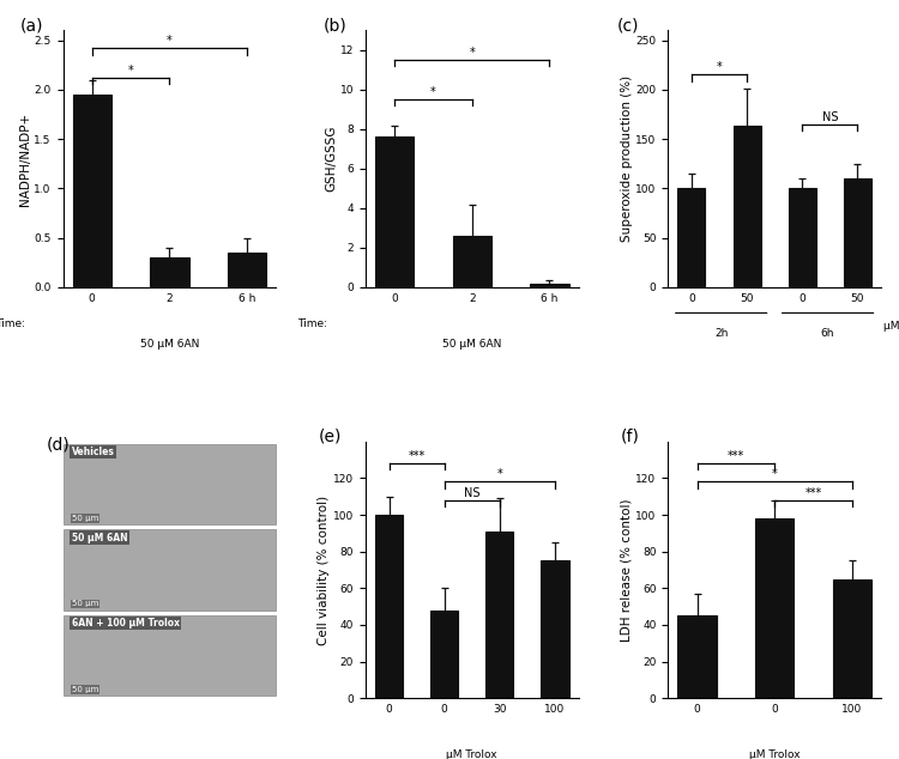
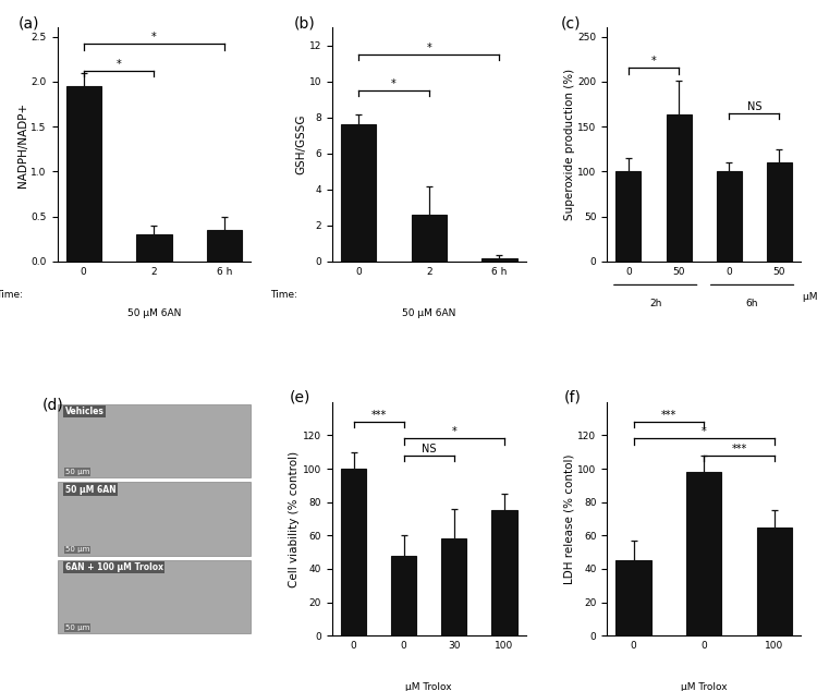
30: 91 -> 58
